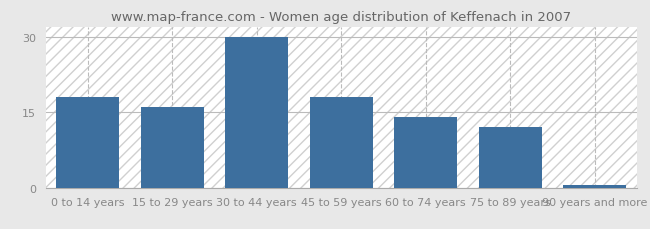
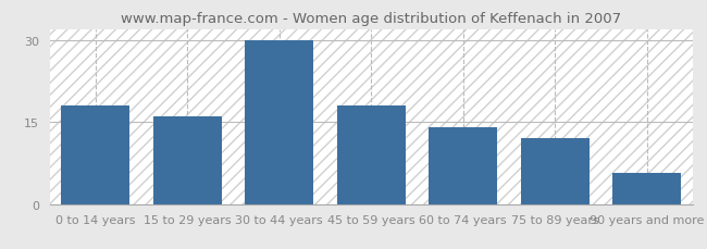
90 years and more: 0.5 -> 5.6
